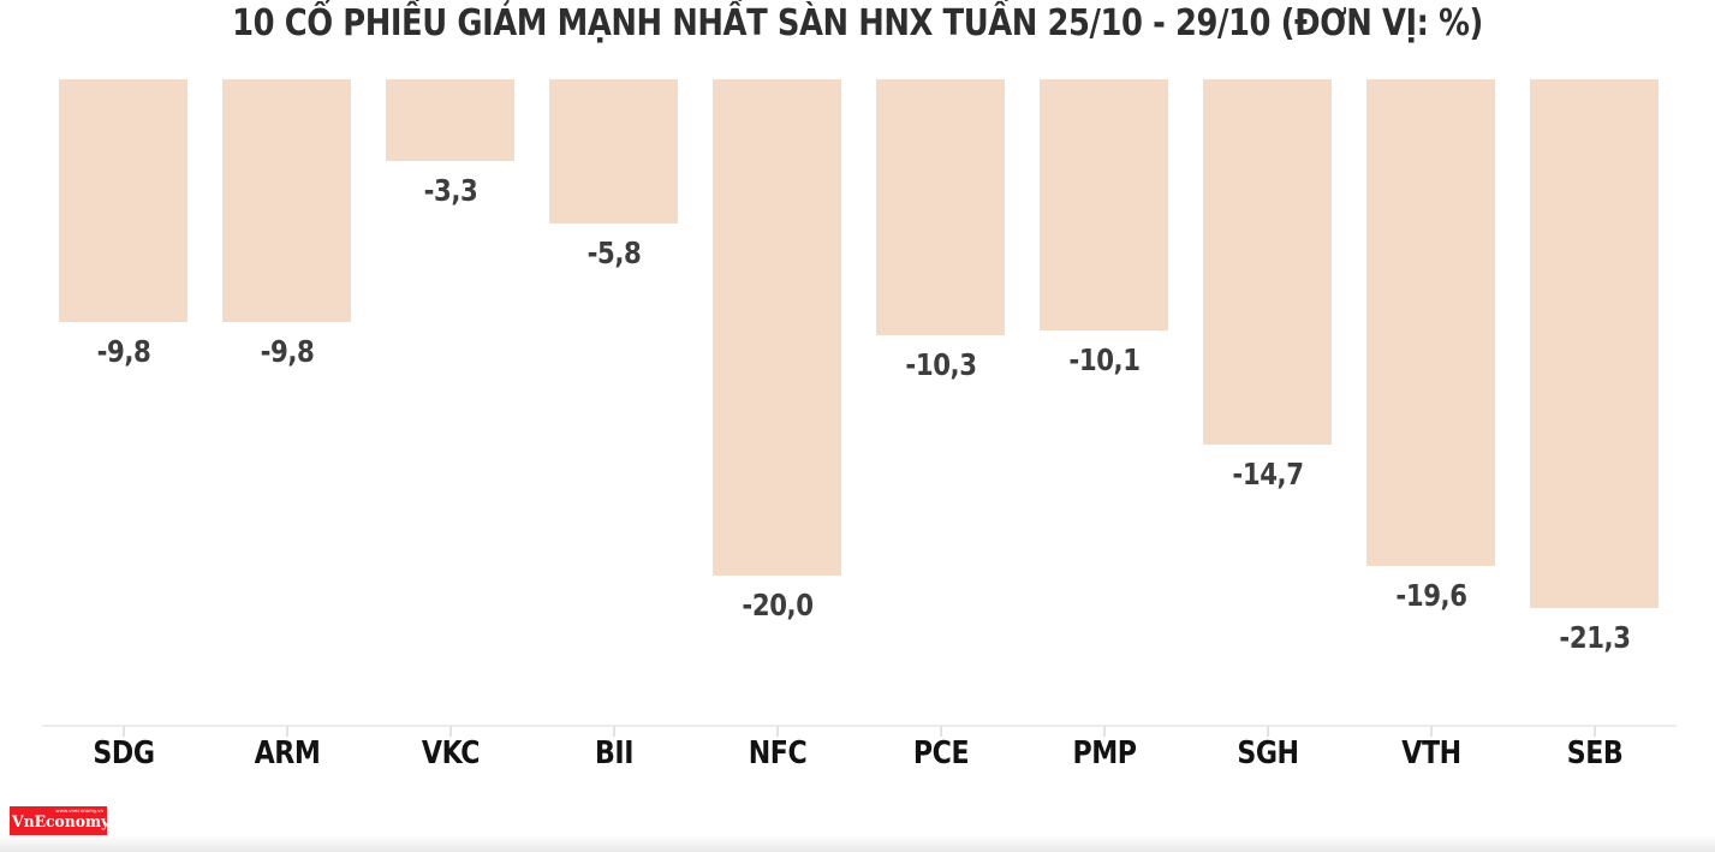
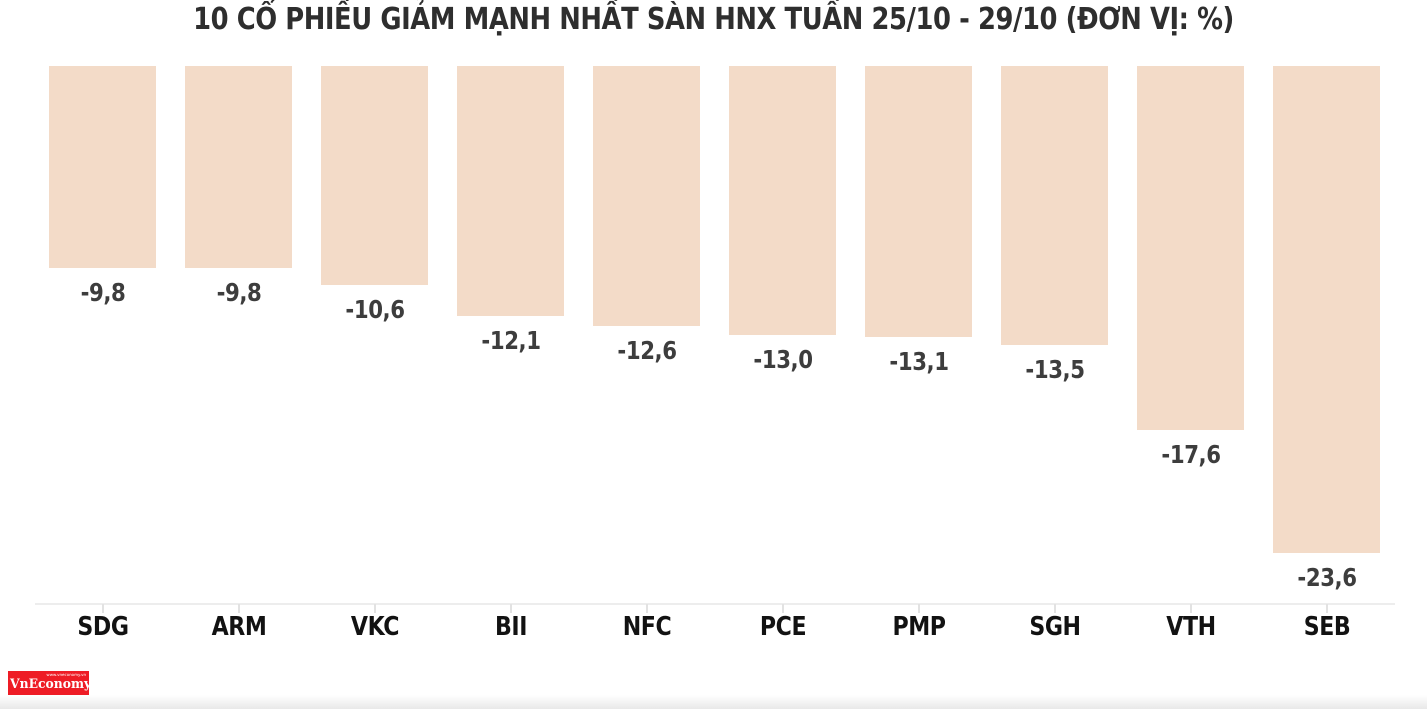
VKC: -3,3 -> -10,6
BII: -5,8 -> -12,1
NFC: -20,0 -> -12,6
PCE: -10,3 -> -13,0
PMP: -10,1 -> -13,1
SGH: -14,7 -> -13,5
VTH: -19,6 -> -17,6
SEB: -21,3 -> -23,6
